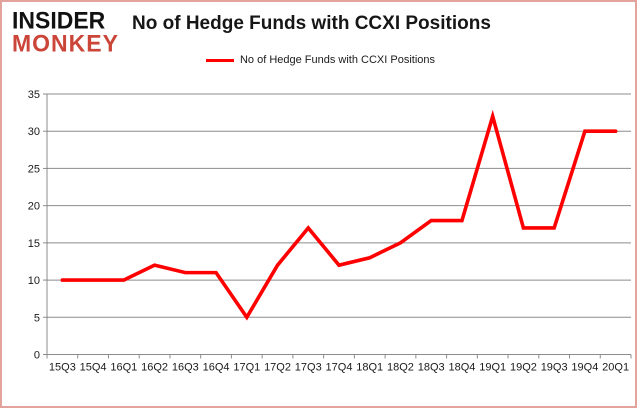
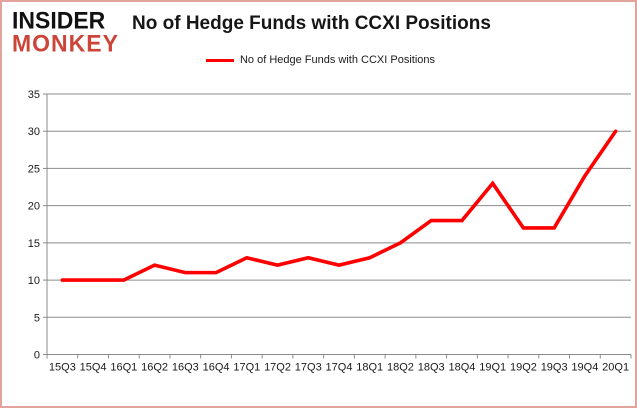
17Q1: 5 -> 13
17Q3: 17 -> 13
19Q1: 32 -> 23
19Q4: 30 -> 24
